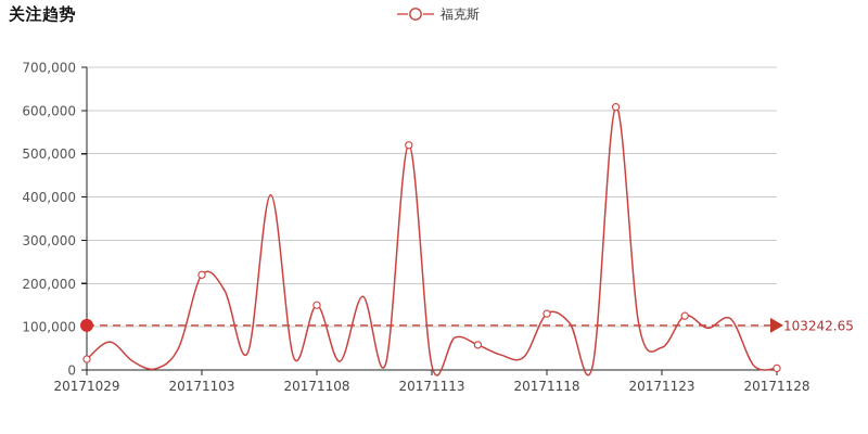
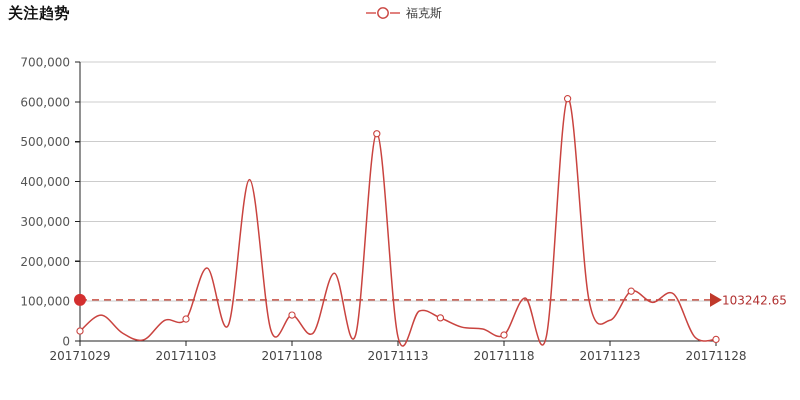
20171103: 220000 -> 60000
20171108: 150000 -> 60000
20171118: 130000 -> 20000
